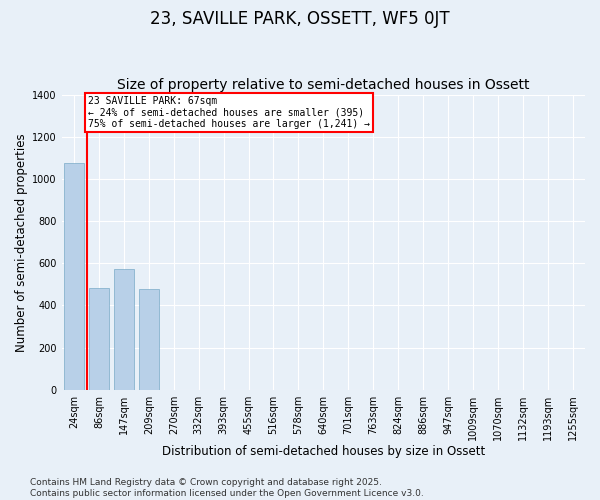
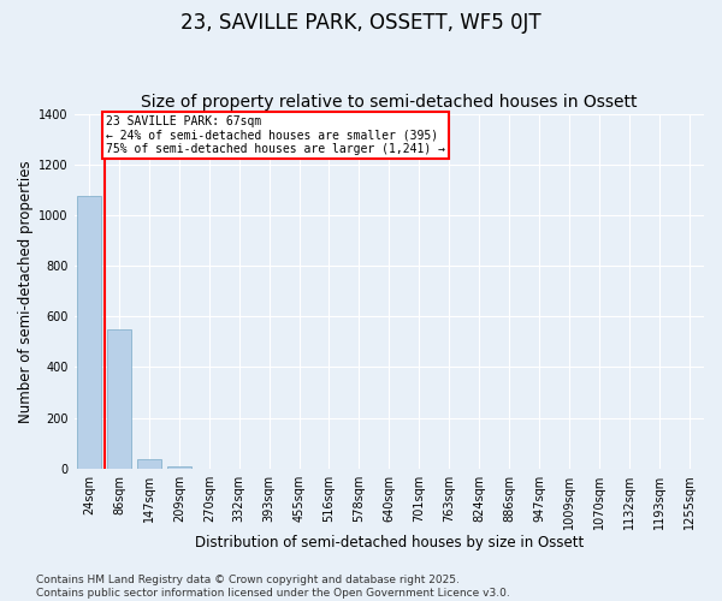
86sqm: 485 -> 550
147sqm: 575 -> 35
209sqm: 480 -> 8
